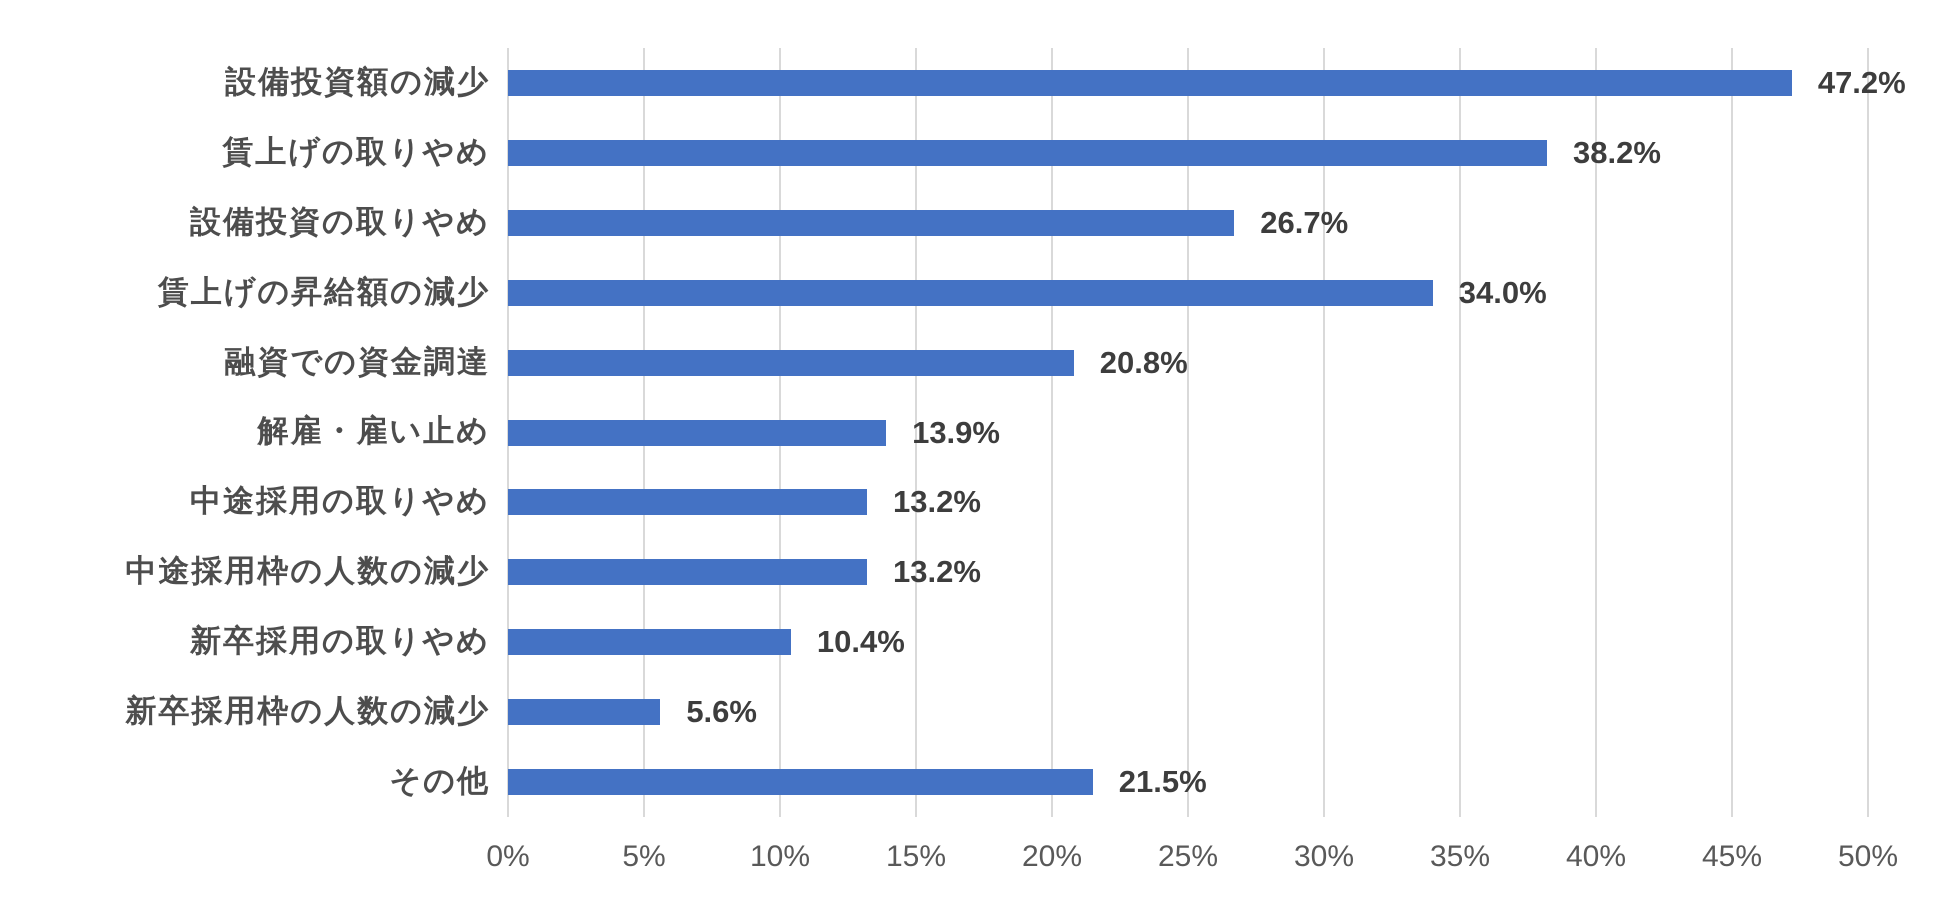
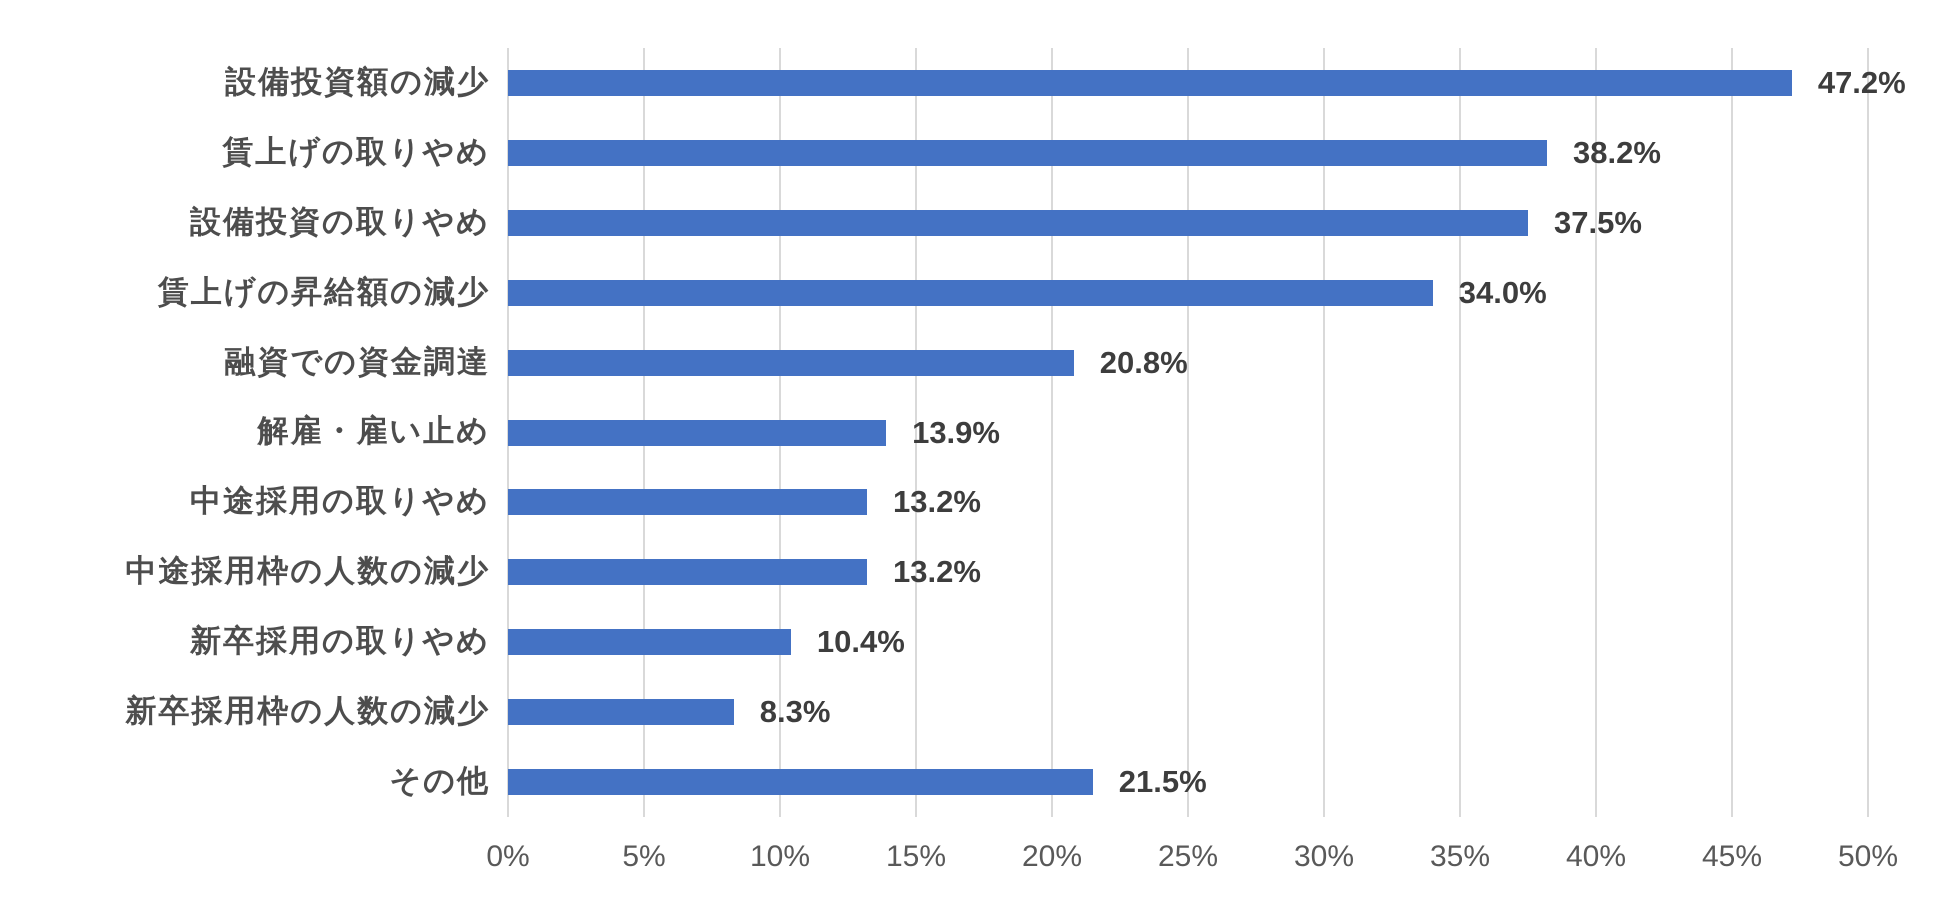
設備投資の取りやめ: 26.7% -> 37.5%
新卒採用枠の人数の減少: 5.6% -> 8.3%
